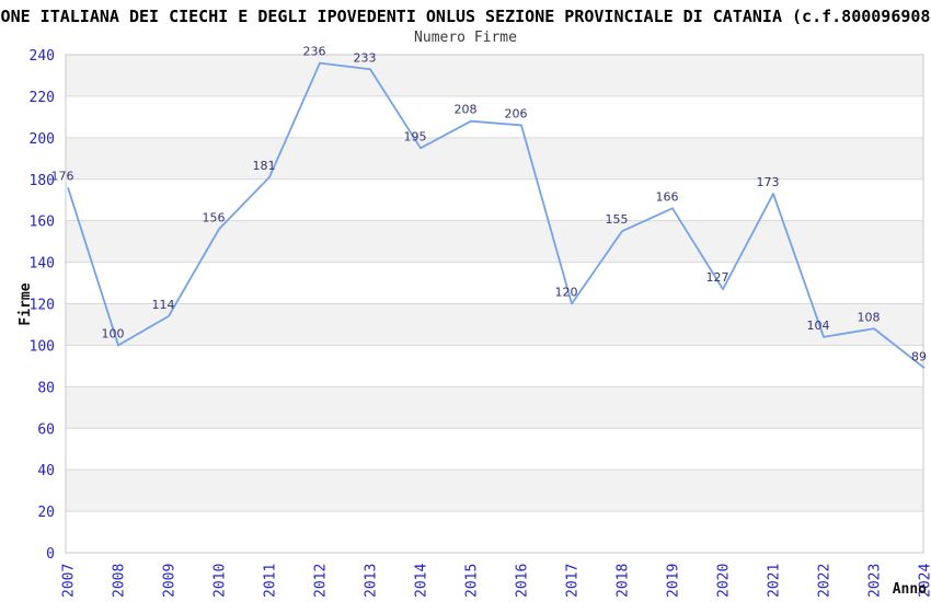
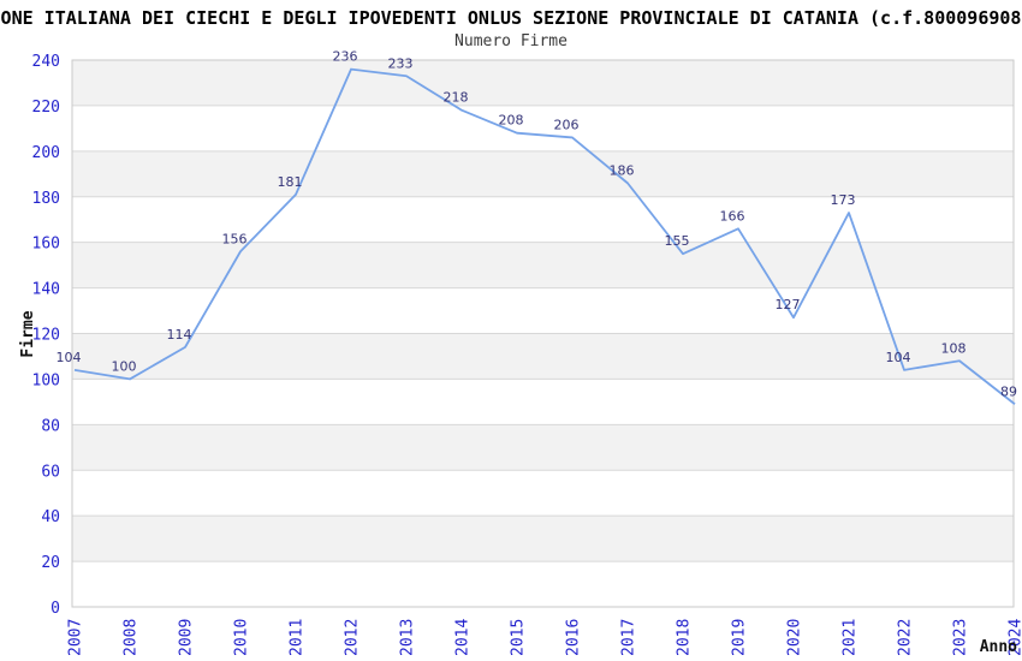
2007: 176 -> 104
2014: 195 -> 218
2017: 120 -> 186
